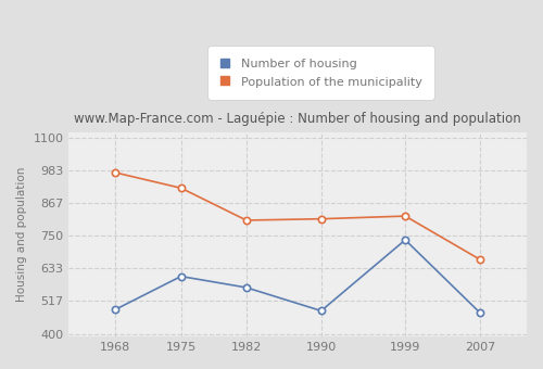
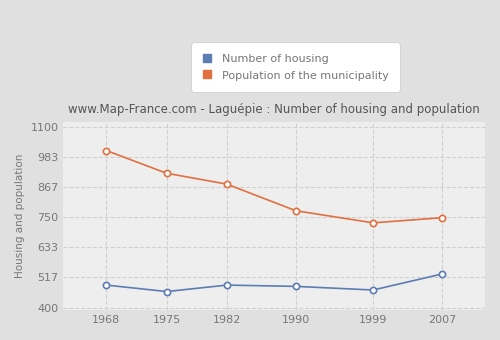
Population of the municipality/1968: 975 -> 1008
Number of housing/1975: 605 -> 462
Number of housing/1982: 565 -> 487
Population of the municipality/1982: 805 -> 878
Population of the municipality/1990: 810 -> 775
Number of housing/1999: 735 -> 468
Population of the municipality/1999: 820 -> 728
Number of housing/2007: 475 -> 530
Population of the municipality/2007: 665 -> 748
